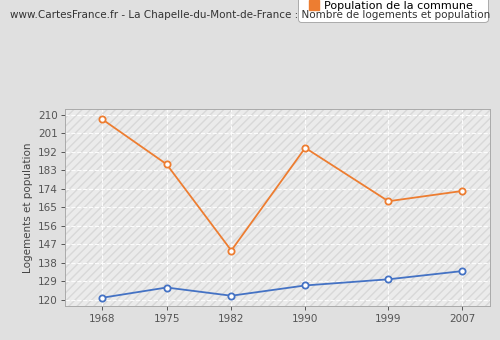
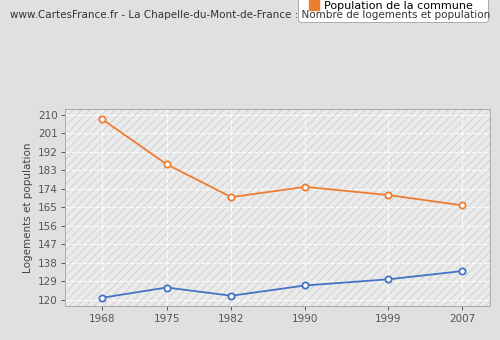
Population de la commune/1982: 144 -> 170
Population de la commune/1990: 194 -> 175
Population de la commune/1999: 168 -> 171
Population de la commune/2007: 173 -> 166
